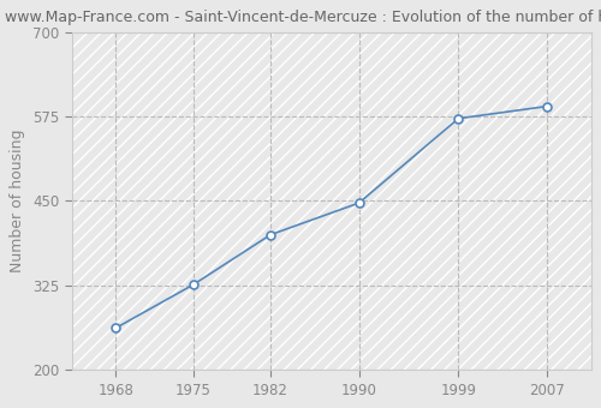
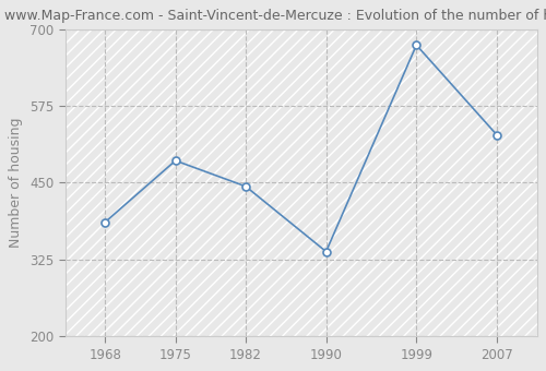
1968: 262 -> 386
1975: 326 -> 486
1982: 400 -> 444
1990: 447 -> 338
1999: 572 -> 674
2007: 590 -> 528
